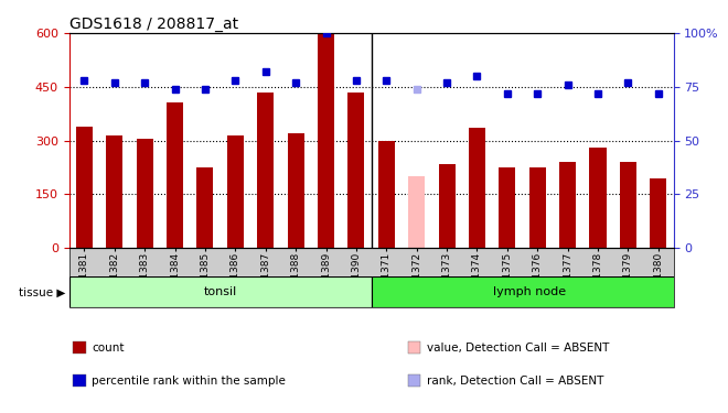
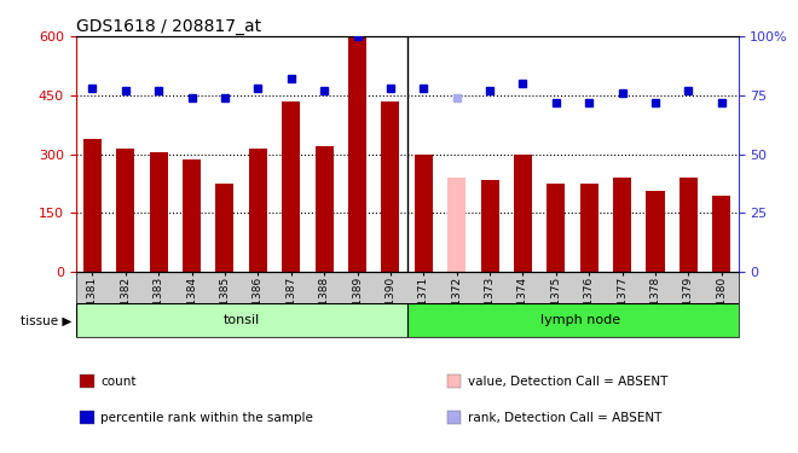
GSM51384: 405 -> 285
GSM51372: 200 -> 240
GSM51374: 335 -> 300
GSM51378: 280 -> 205
